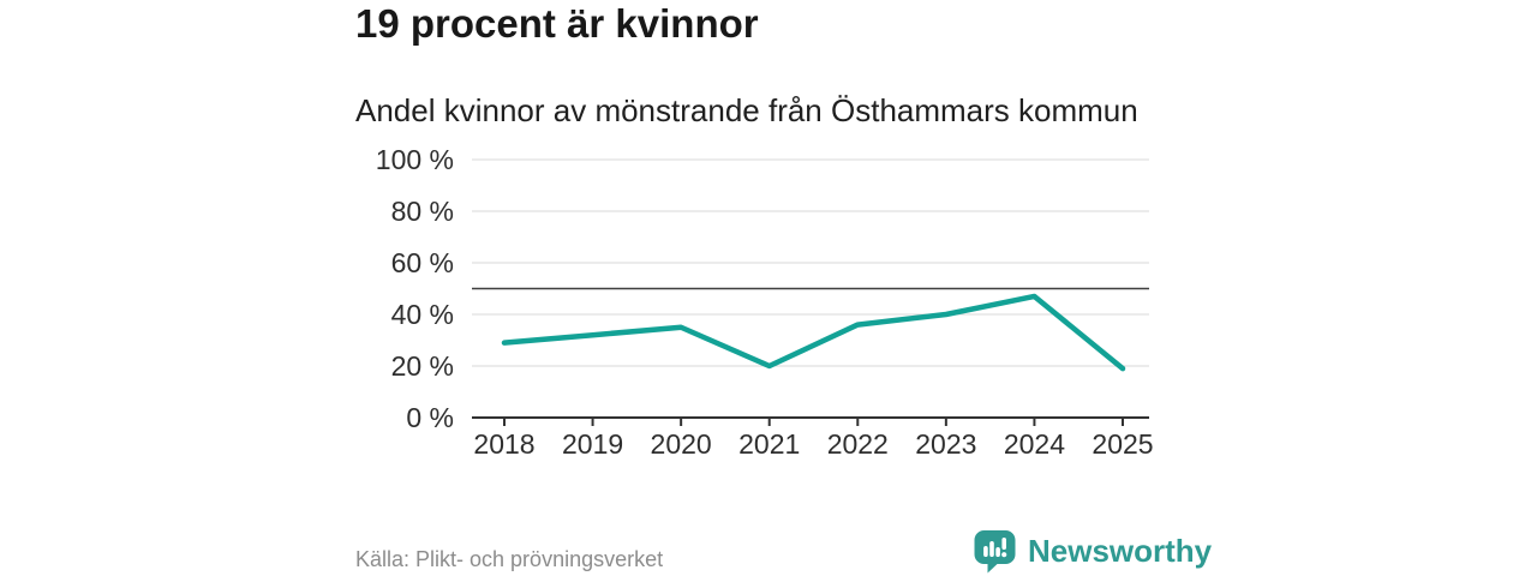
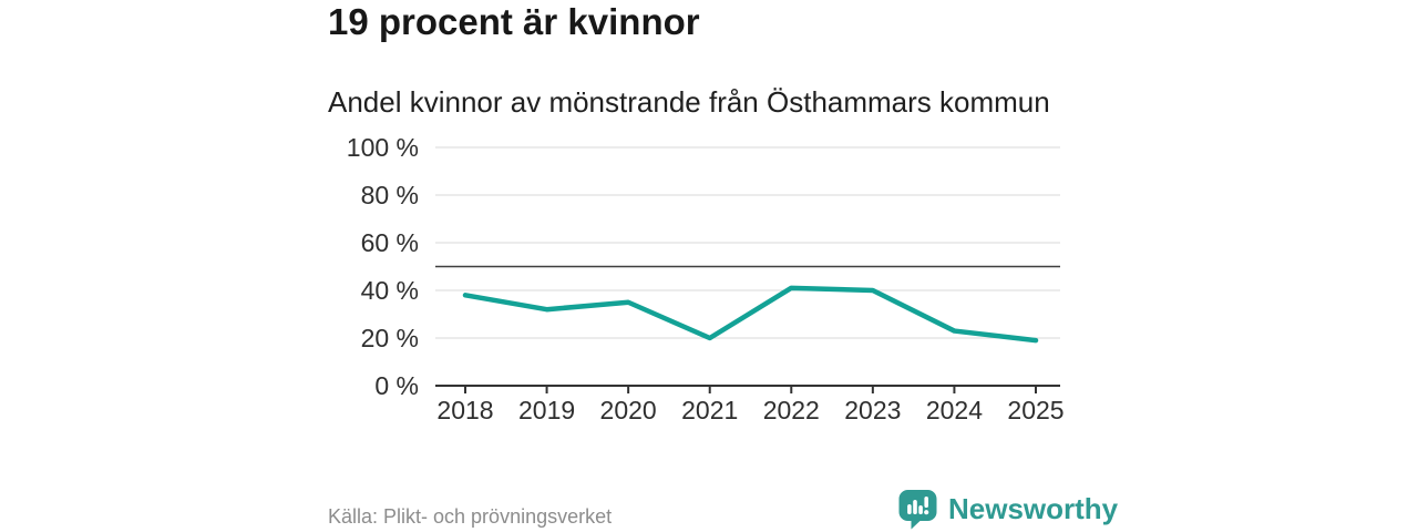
2018: 29% -> 38%
2022: 36% -> 41%
2024: 47% -> 23%
